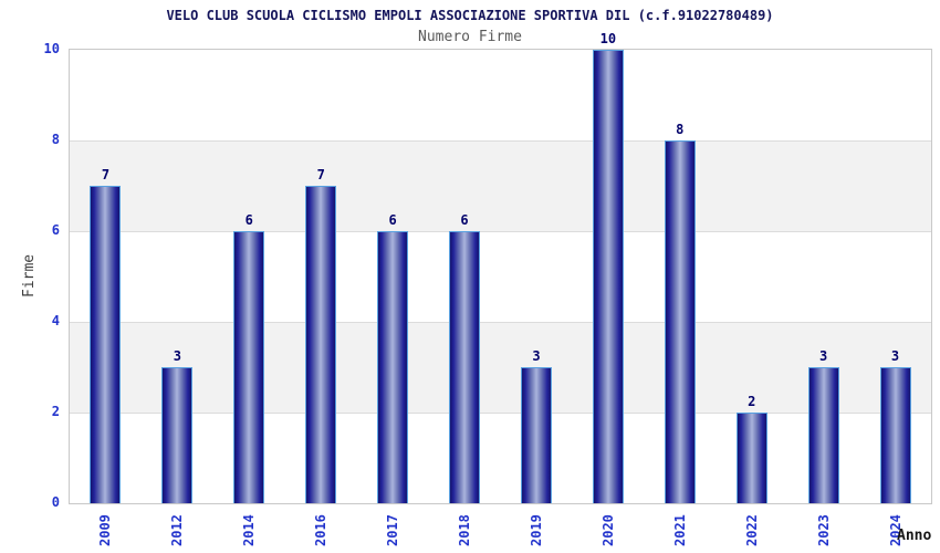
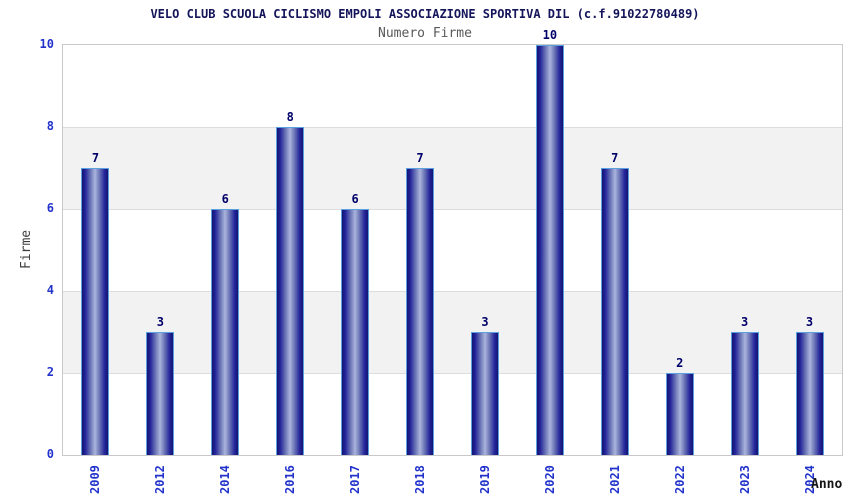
2016: 7 -> 8
2018: 6 -> 7
2021: 8 -> 7
